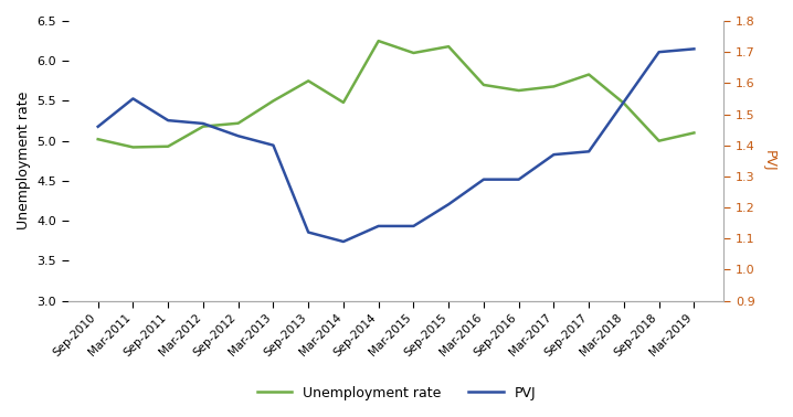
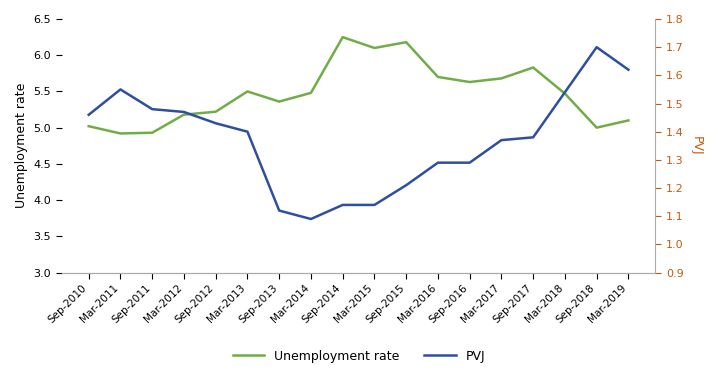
Unemployment rate/Sep-2013: 5.75 -> 5.36
PVJ/Mar-2019: 1.71 -> 1.62
